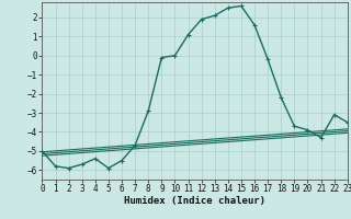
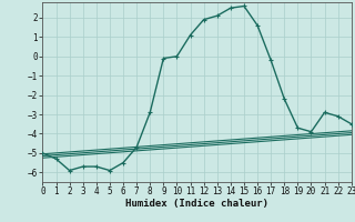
1: -5.8 -> -5.3
4: -5.4 -> -5.7
21: -4.3 -> -2.9
